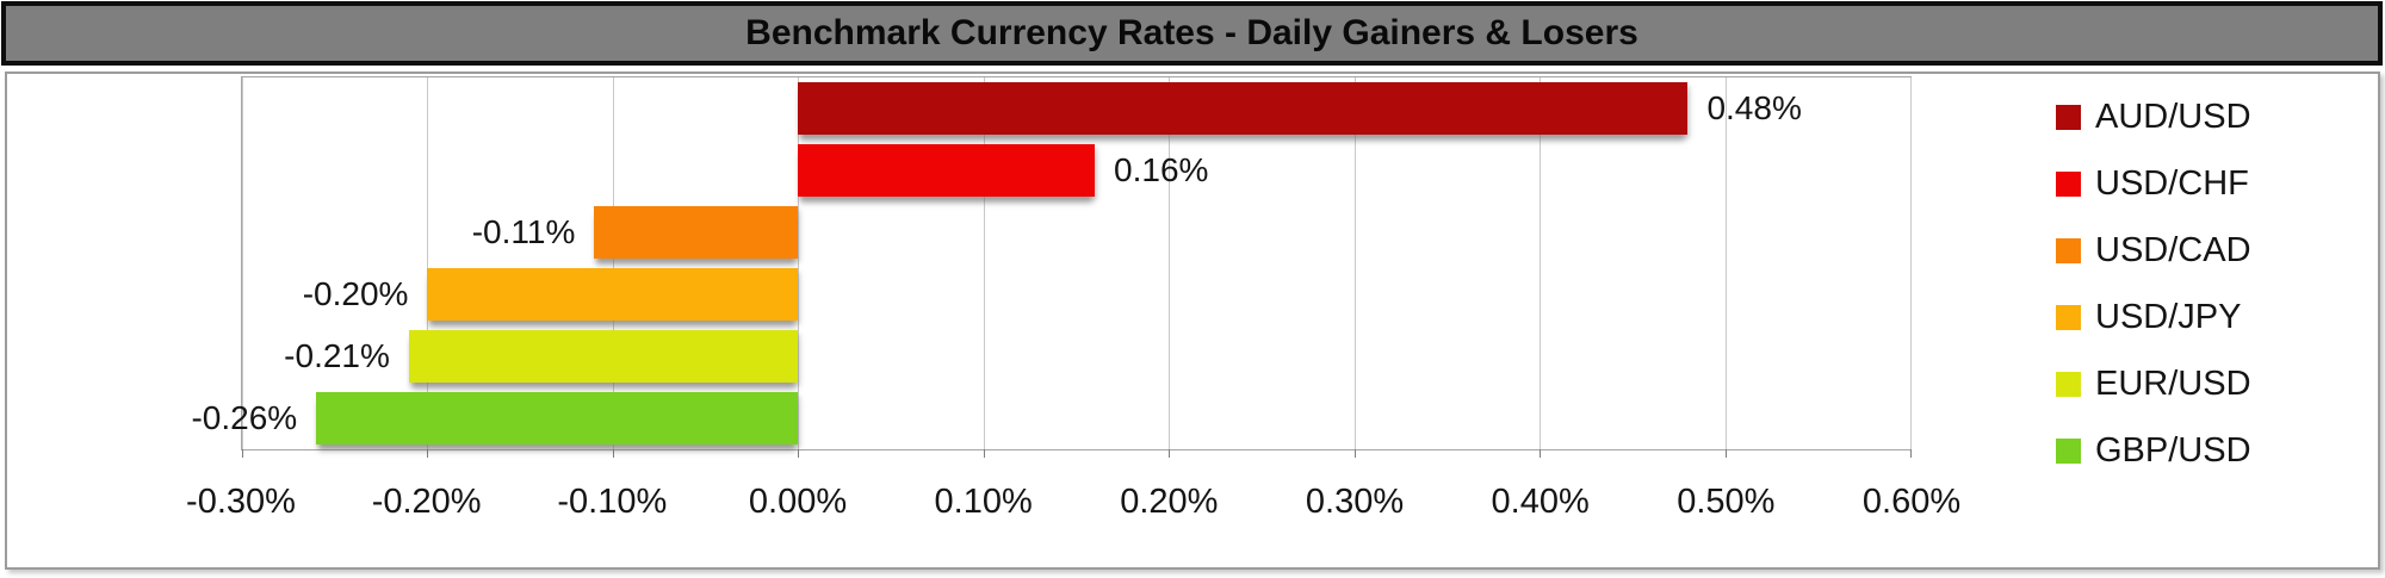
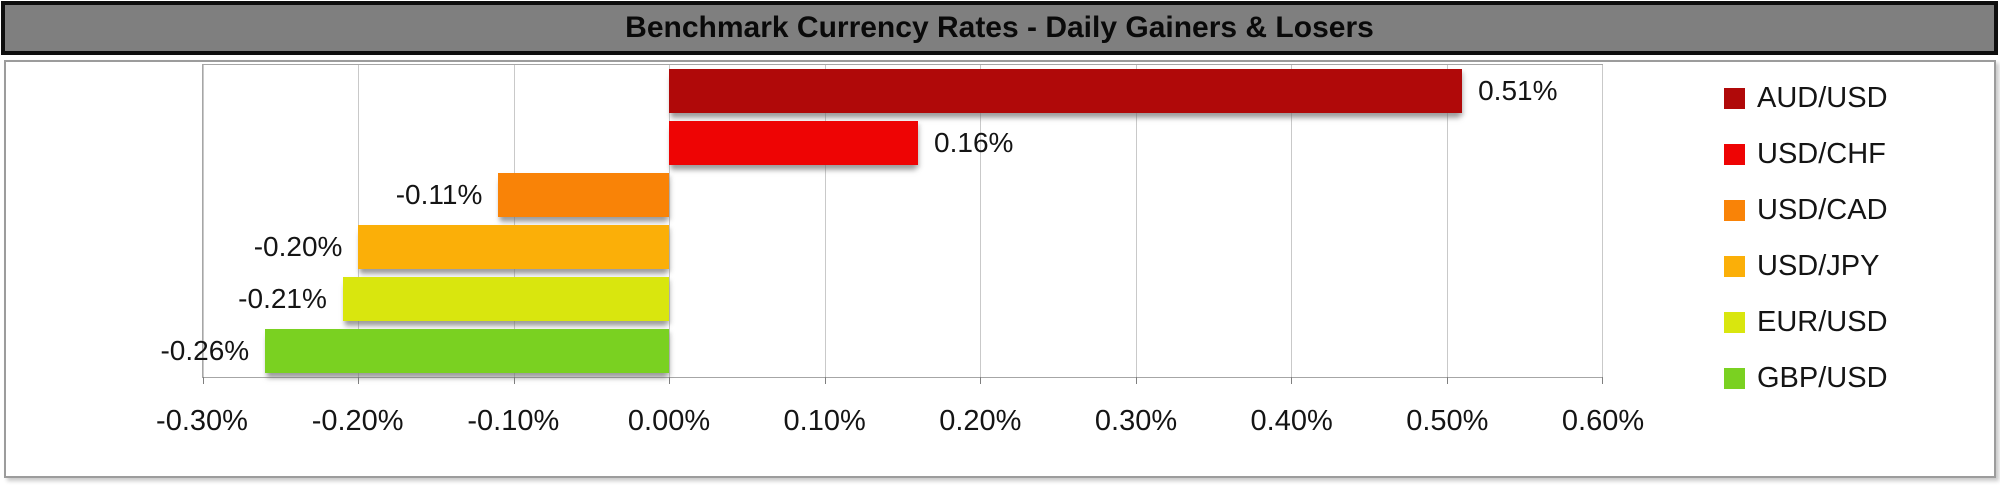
AUD/USD: 0.48% -> 0.51%
